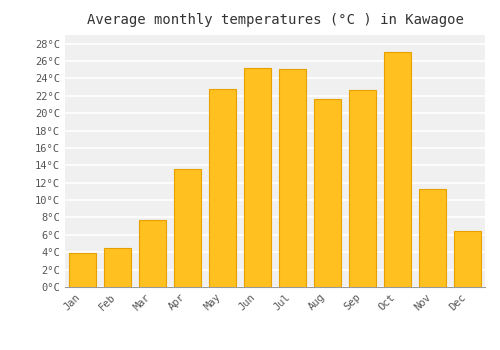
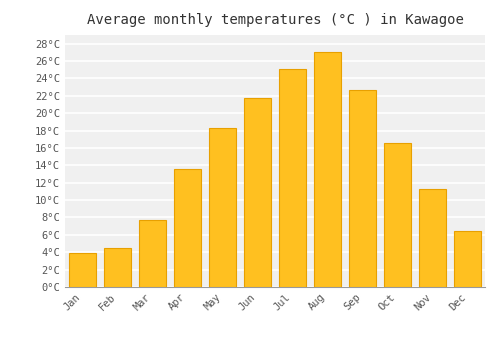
May: 22.8°C -> 18.3°C
Jun: 25.2°C -> 21.8°C
Aug: 21.6°C -> 27.1°C
Oct: 27.0°C -> 16.6°C
